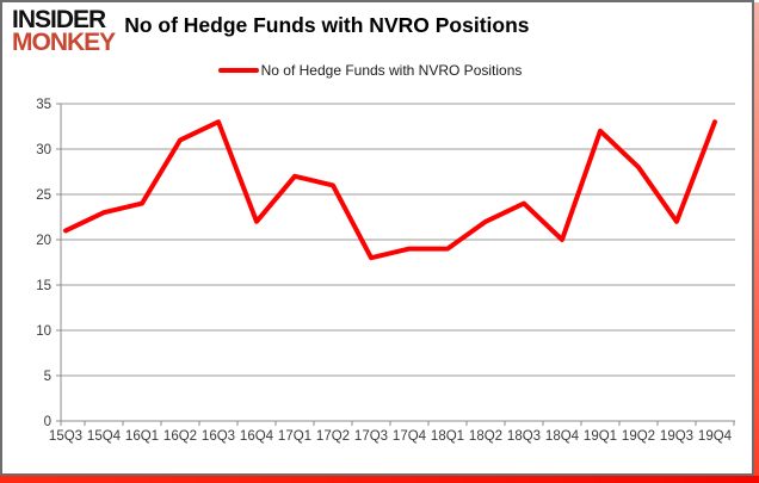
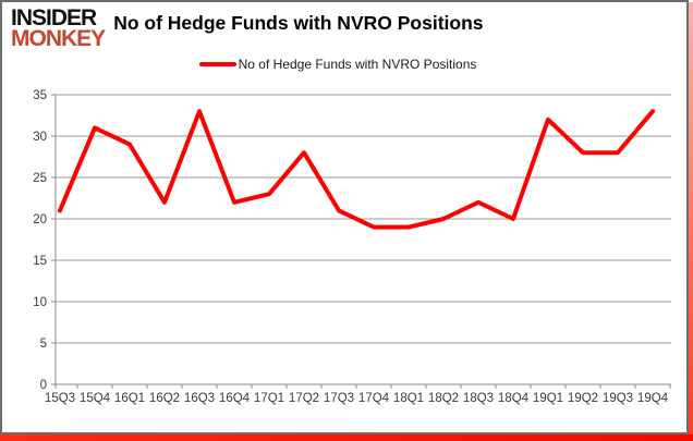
15Q4: 23 -> 31
16Q1: 24 -> 29
16Q2: 31 -> 22
17Q1: 27 -> 23
17Q2: 26 -> 28
17Q3: 18 -> 21
18Q2: 22 -> 20
18Q3: 24 -> 22
19Q3: 22 -> 28
